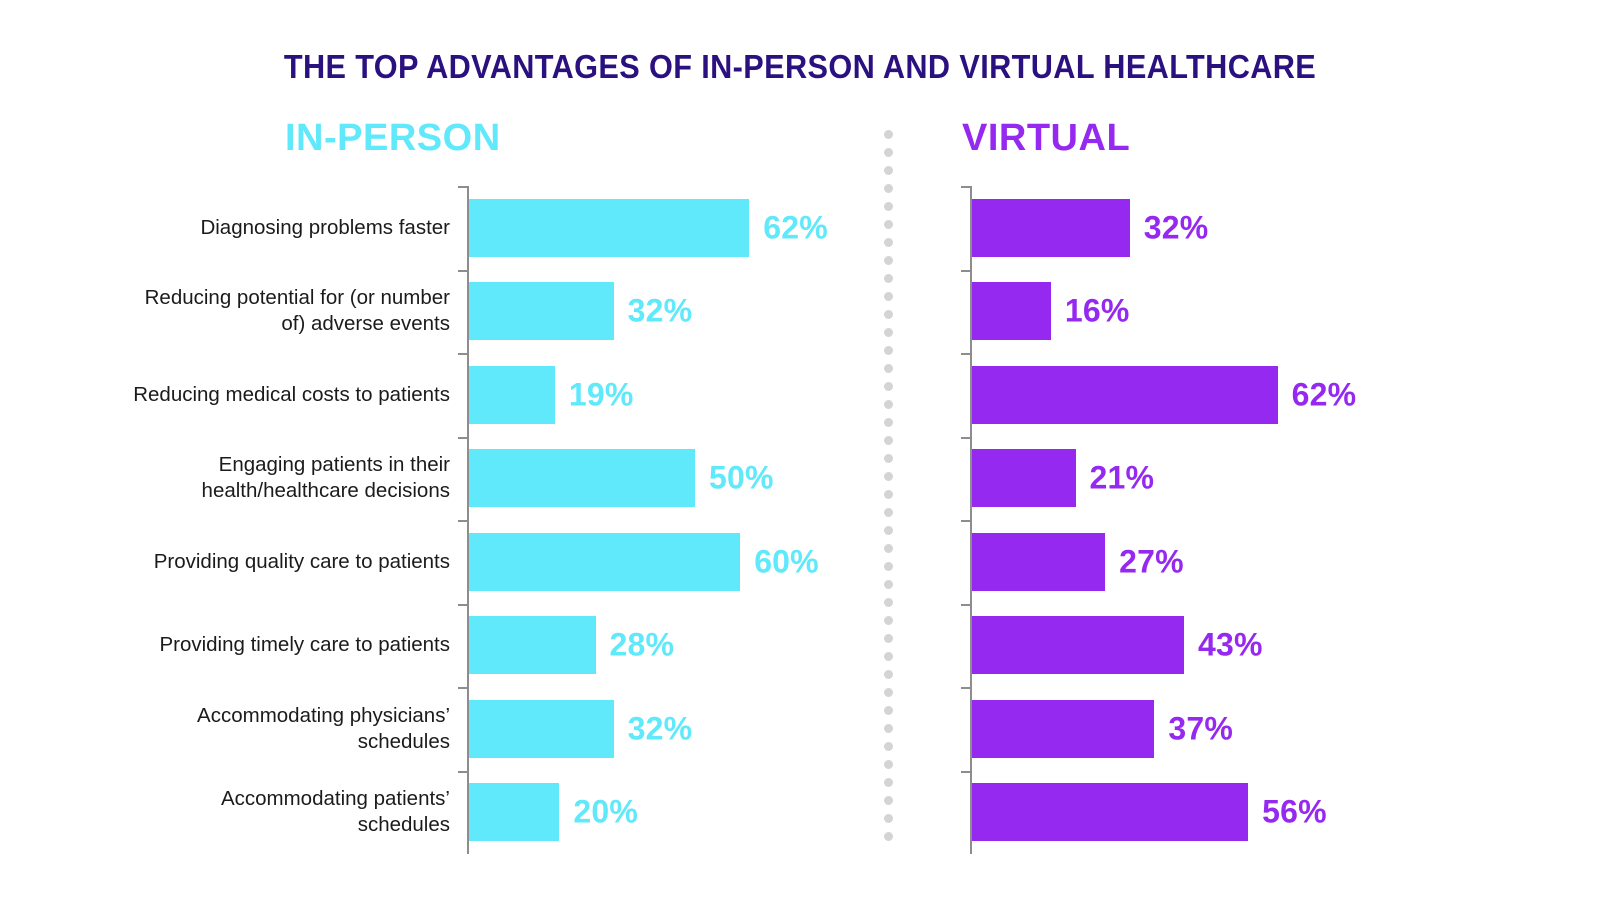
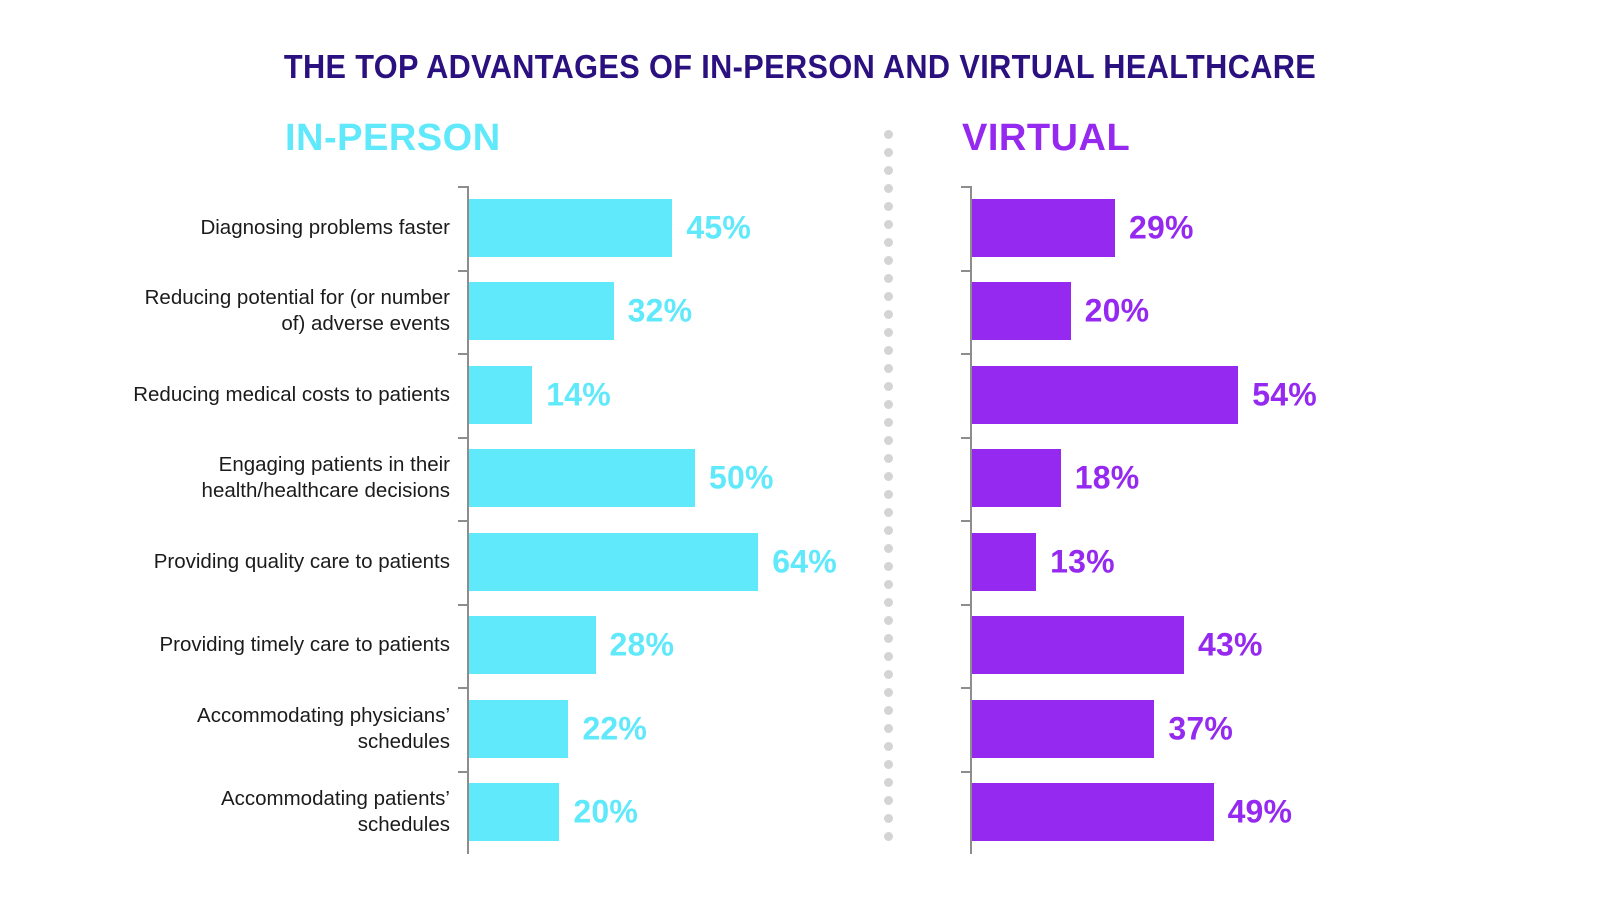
IN-PERSON/Diagnosing problems faster: 62% -> 45%
VIRTUAL/Diagnosing problems faster: 32% -> 29%
VIRTUAL/Reducing potential for (or number of) adverse events: 16% -> 20%
IN-PERSON/Reducing medical costs to patients: 19% -> 14%
VIRTUAL/Reducing medical costs to patients: 62% -> 54%
VIRTUAL/Engaging patients in their health/healthcare decisions: 21% -> 18%
IN-PERSON/Providing quality care to patients: 60% -> 64%
VIRTUAL/Providing quality care to patients: 27% -> 13%
IN-PERSON/Accommodating physicians’ schedules: 32% -> 22%
VIRTUAL/Accommodating patients’ schedules: 56% -> 49%
